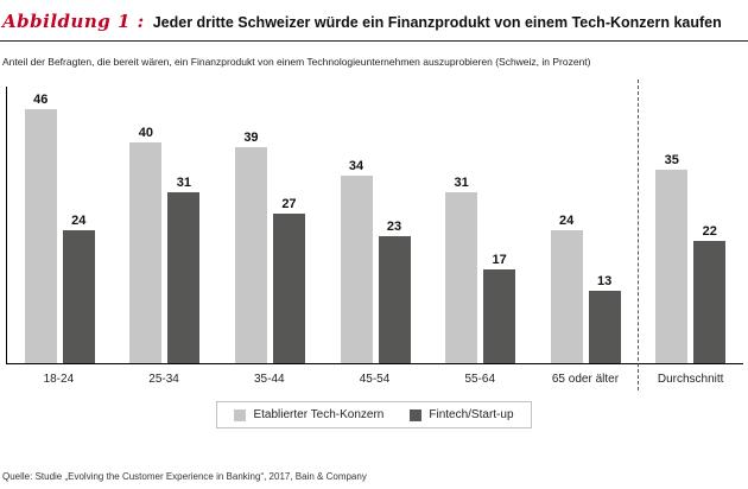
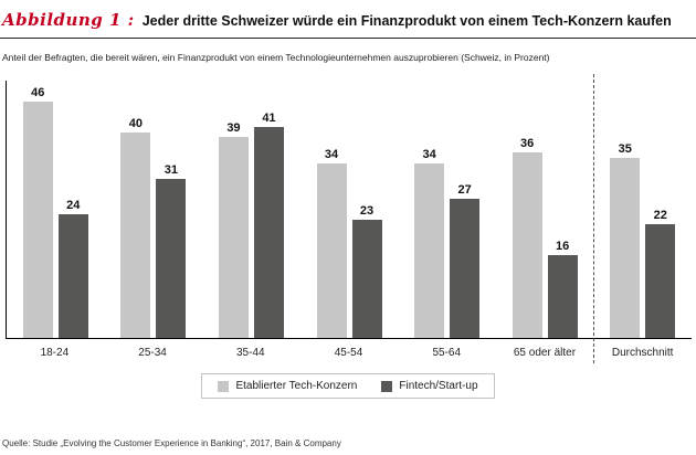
Fintech/Start-up/35-44: 27 -> 41
Etablierter Tech-Konzern/55-64: 31 -> 34
Fintech/Start-up/55-64: 17 -> 27
Etablierter Tech-Konzern/65 oder älter: 24 -> 36
Fintech/Start-up/65 oder älter: 13 -> 16
